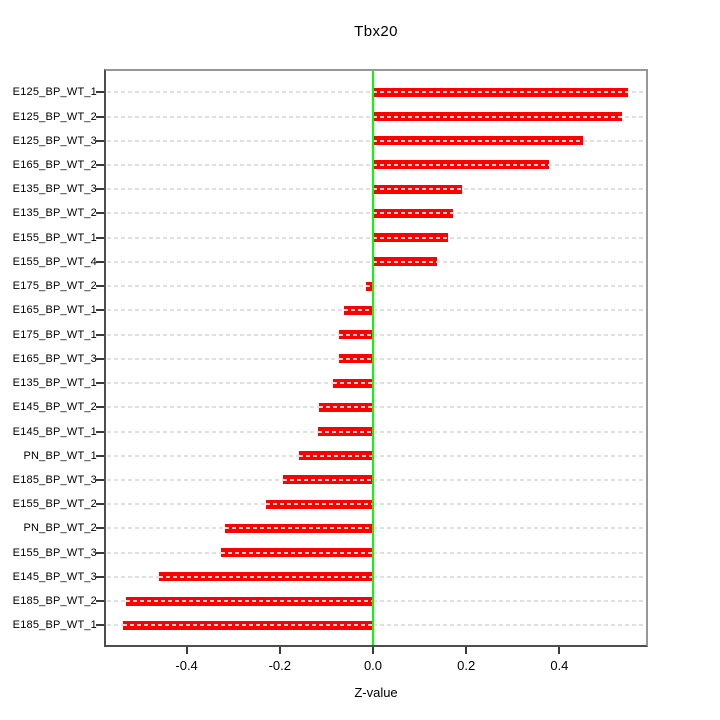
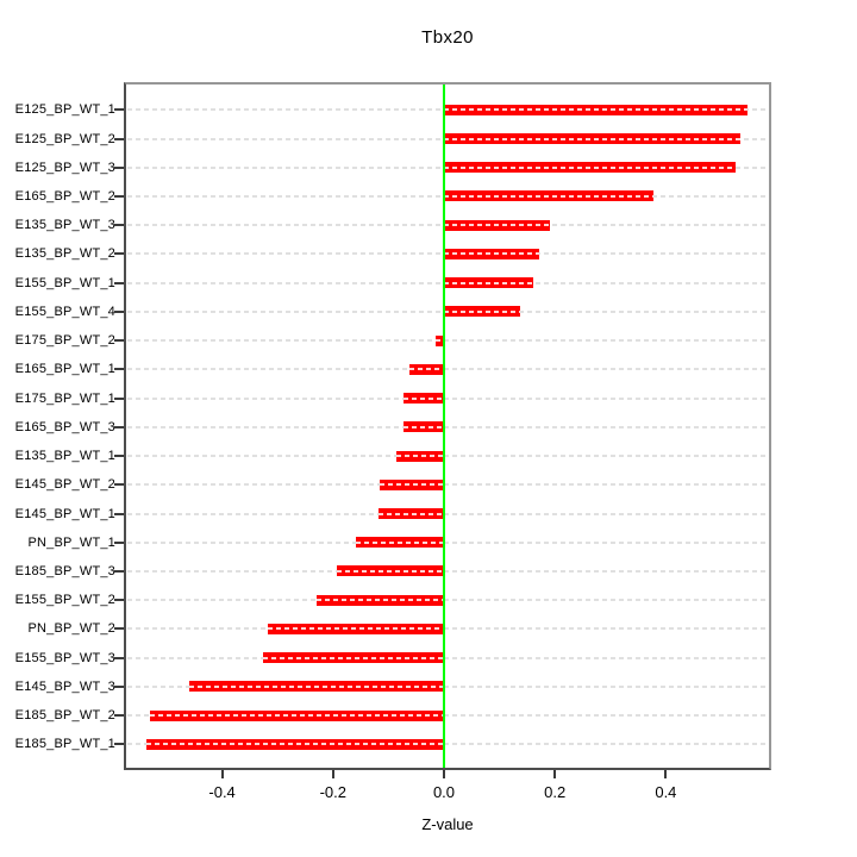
E125_BP_WT_3: 0.45 -> 0.53
